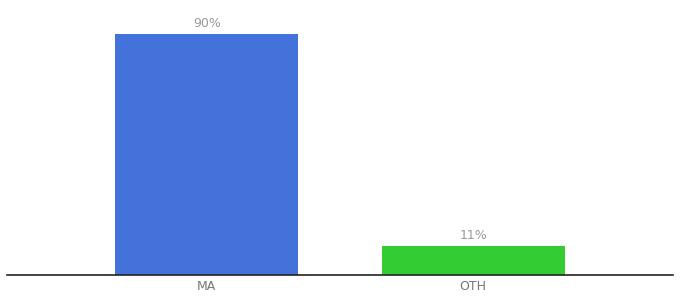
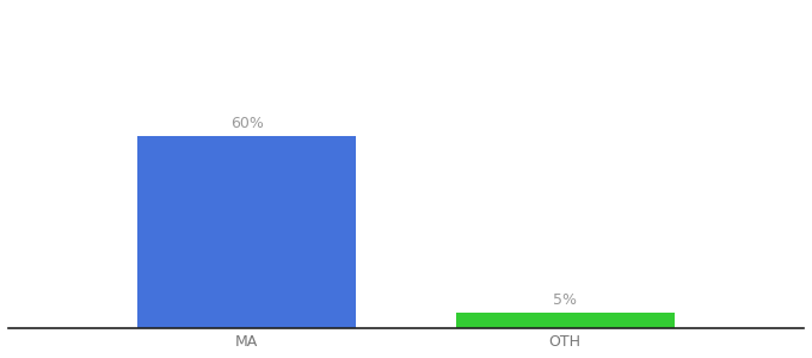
MA: 90% -> 60%
OTH: 11% -> 5%
